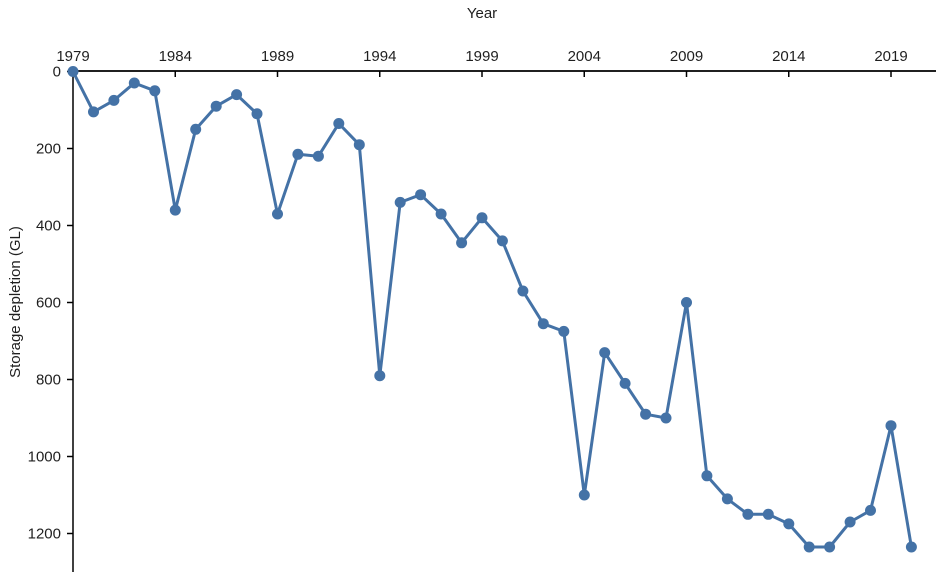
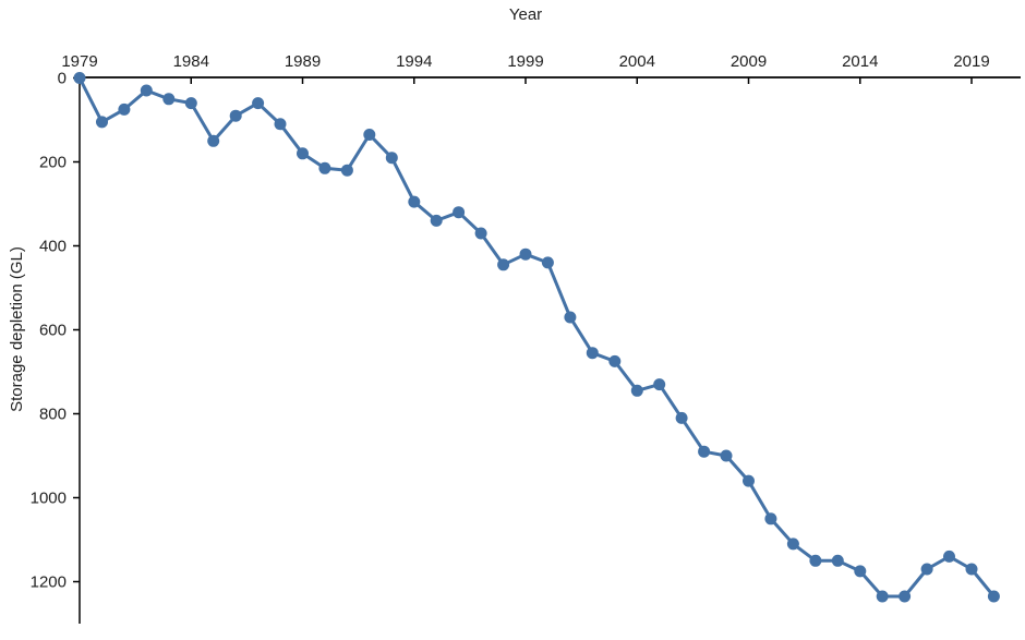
1984: 360 -> 60
1989: 370 -> 180
1994: 790 -> 300
1999: 380 -> 420
2004: 1100 -> 740
2009: 600 -> 960
2019: 920 -> 1170
